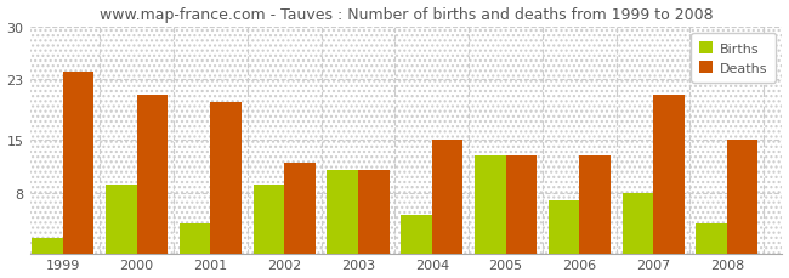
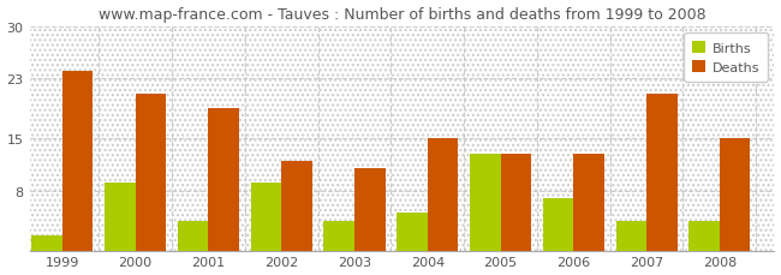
Deaths/2001: 20 -> 19
Births/2003: 11 -> 4
Births/2007: 8 -> 4
